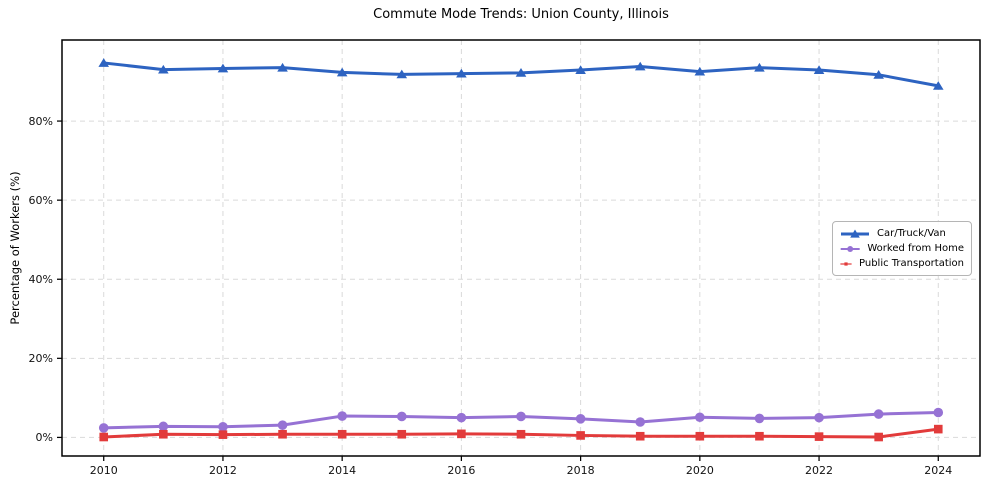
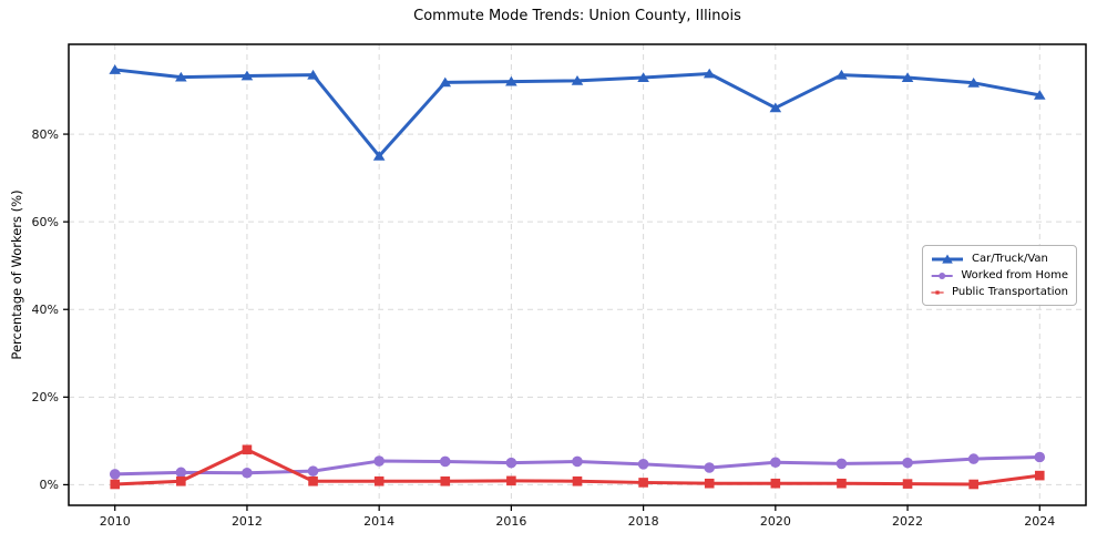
Public Transportation/2012: 1% -> 8%
Car/Truck/Van/2014: 92% -> 75%
Car/Truck/Van/2020: 92% -> 86%
